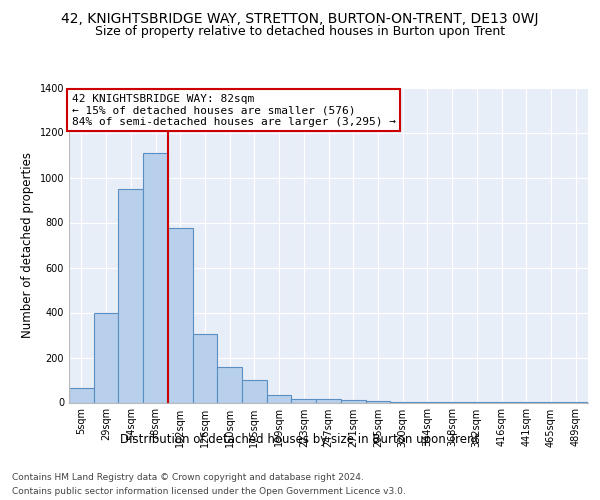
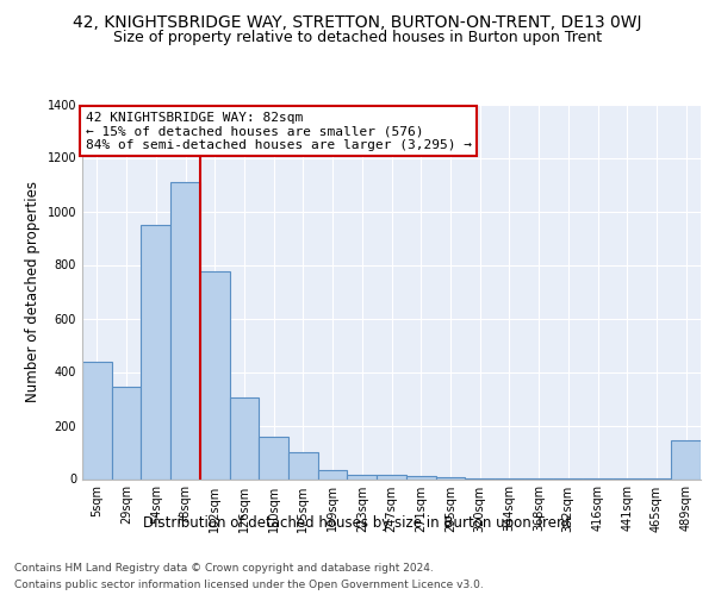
5sqm: 65 -> 440
29sqm: 400 -> 345
489sqm: 1 -> 145
